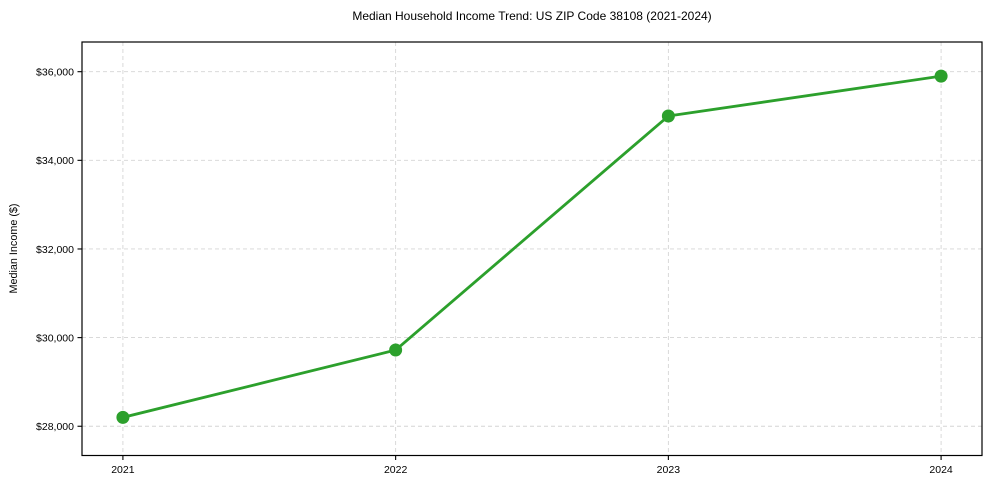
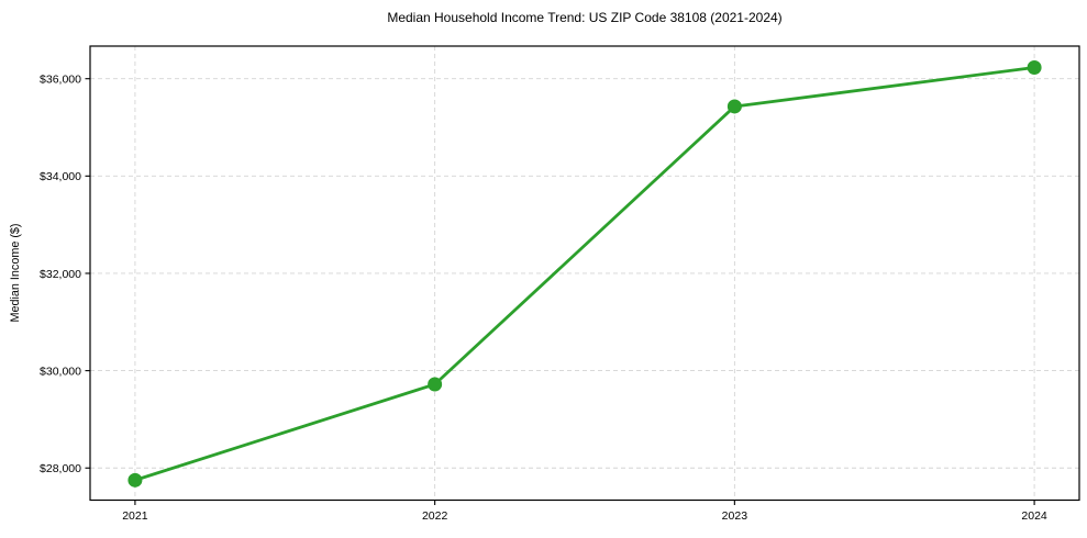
2021: $28200 -> $27800
2023: $35000 -> $35400
2024: $35900 -> $36200
